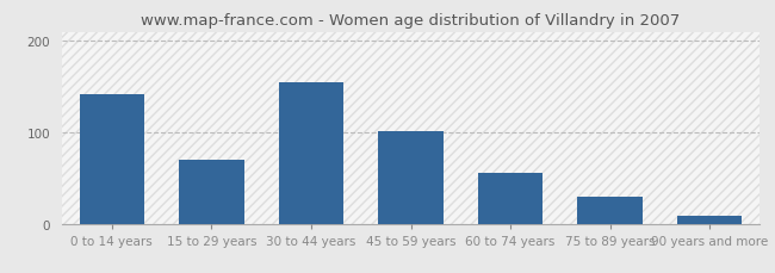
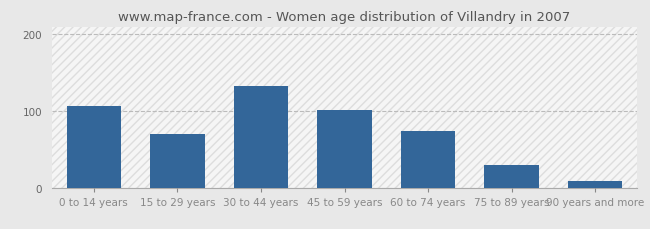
0 to 14 years: 142 -> 106
30 to 44 years: 155 -> 132
60 to 74 years: 55 -> 74
